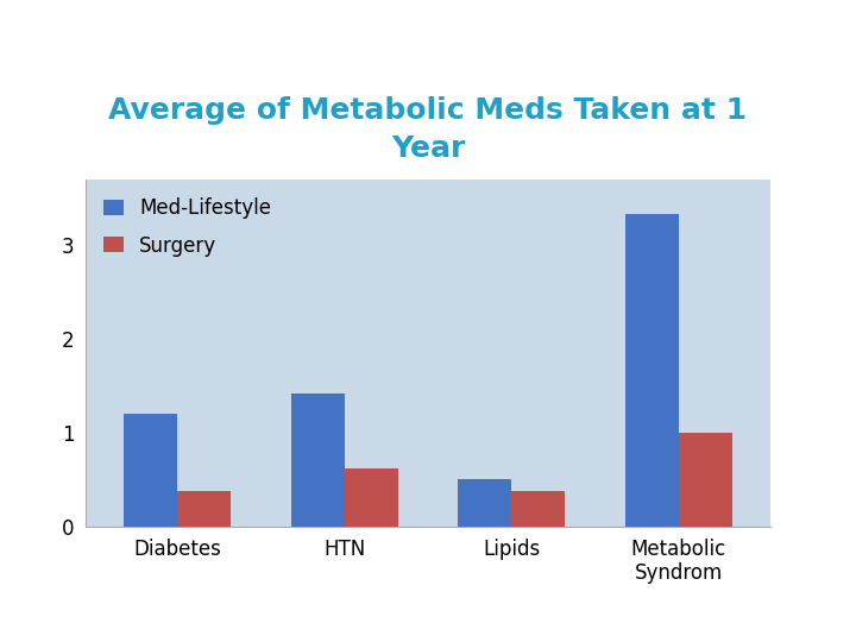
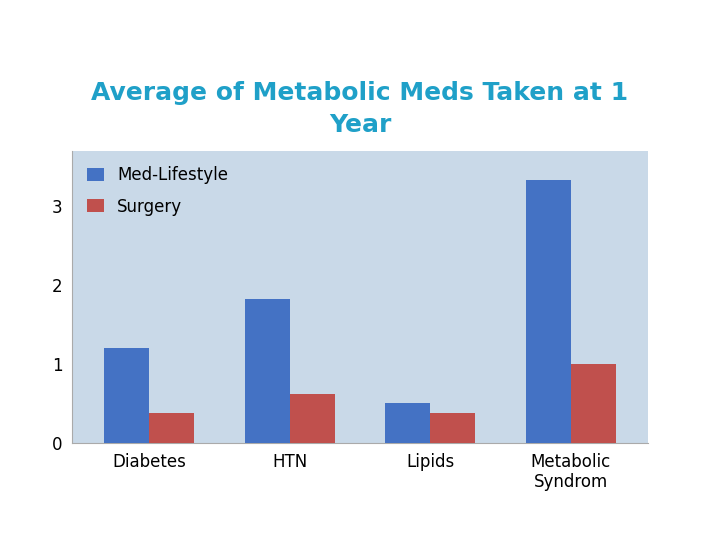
Med-Lifestyle/HTN: 1.42 -> 1.83
